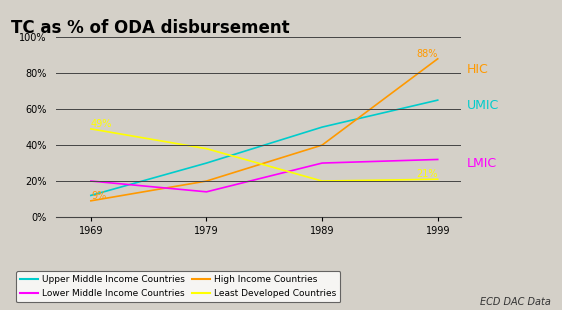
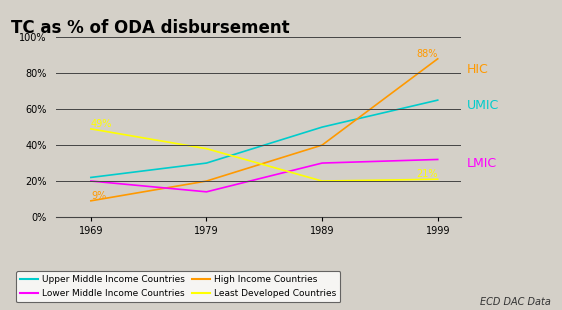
Upper Middle Income Countries/1969: 12% -> 22%
